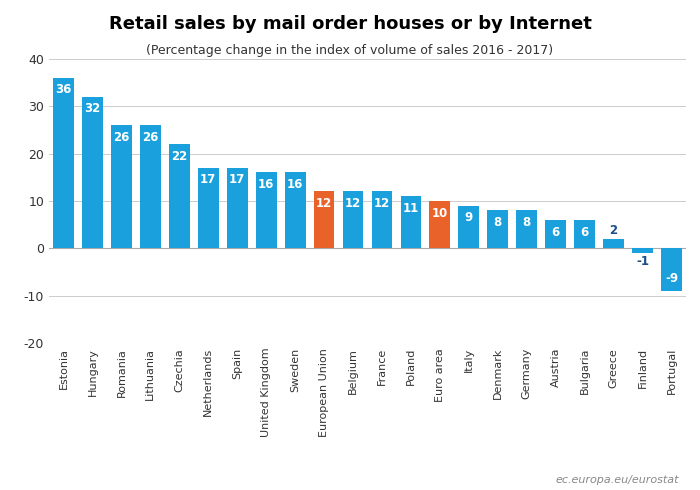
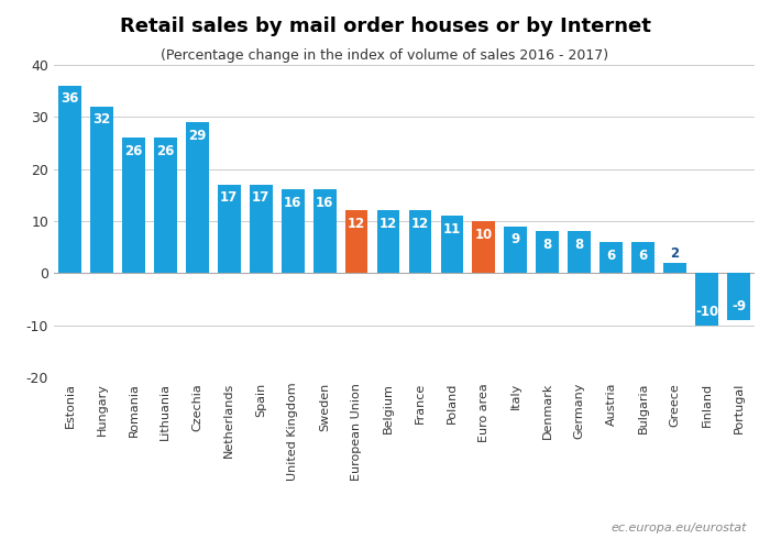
Czechia: 22 -> 29
Finland: -1 -> -10
